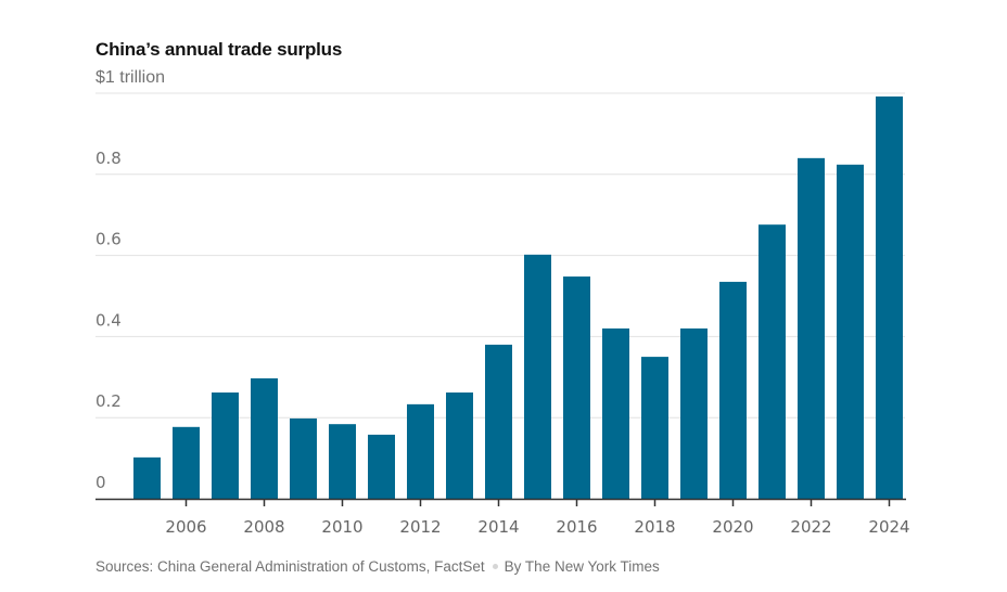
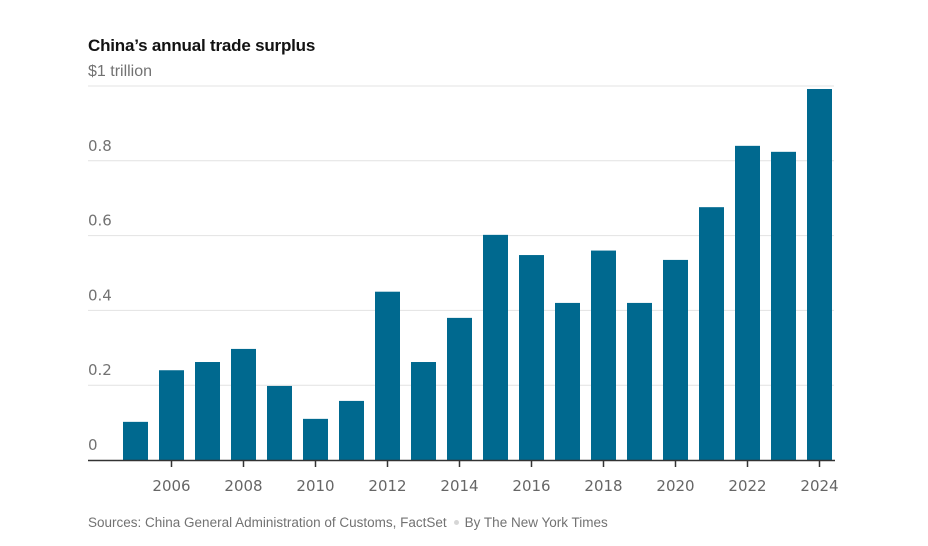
2006: 0.18 -> 0.24
2010: 0.18 -> 0.11
2012: 0.23 -> 0.45
2018: 0.35 -> 0.56
